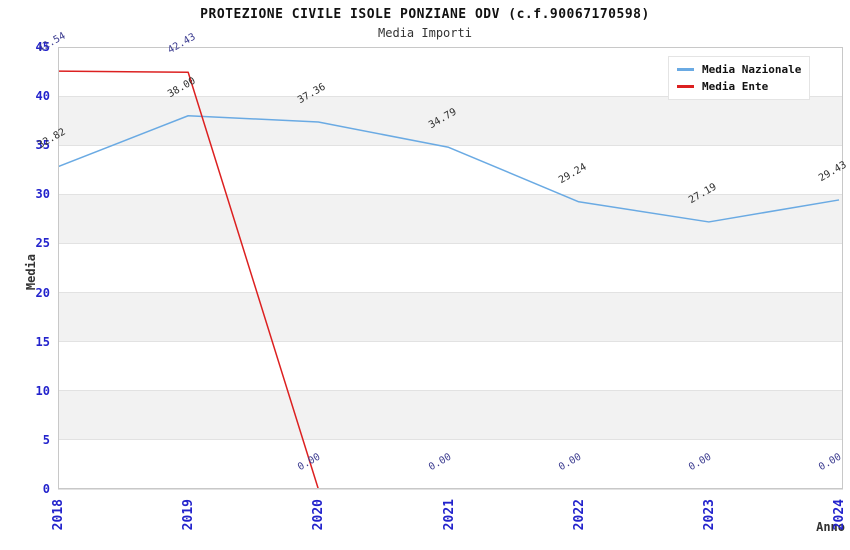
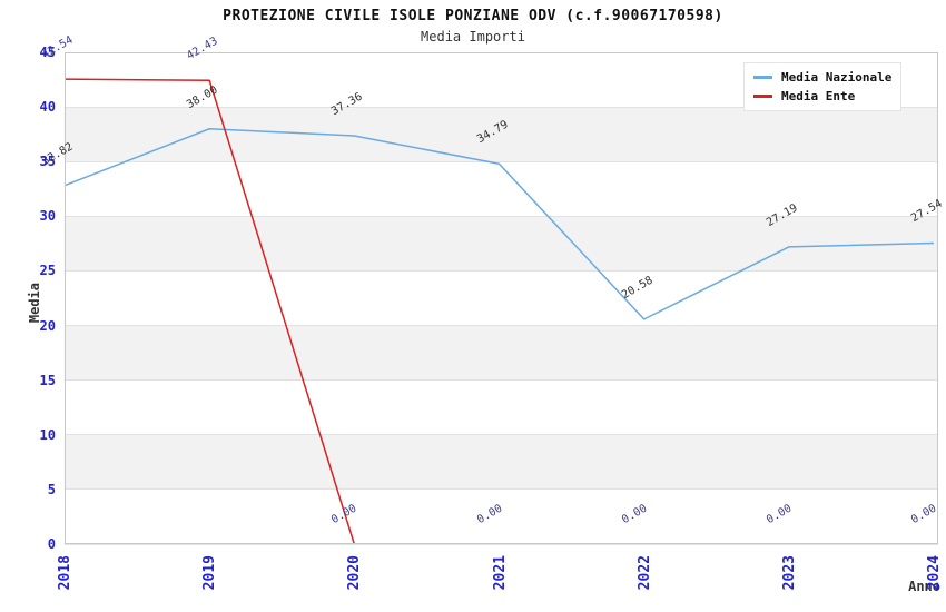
Media Nazionale/2022: 29.24 -> 20.58
Media Nazionale/2024: 29.43 -> 27.54
